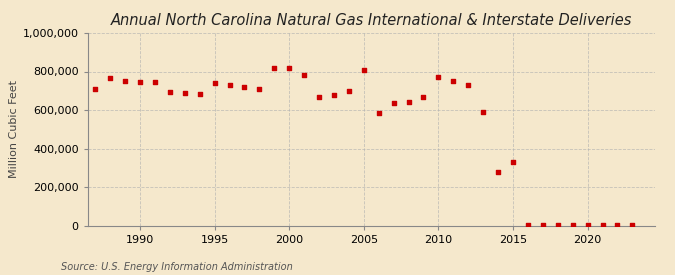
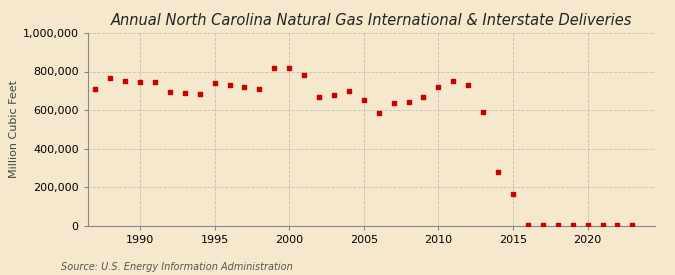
2005: 810,000 -> 650,000
2010: 770,000 -> 720,000
2015: 330,000 -> 160,000
